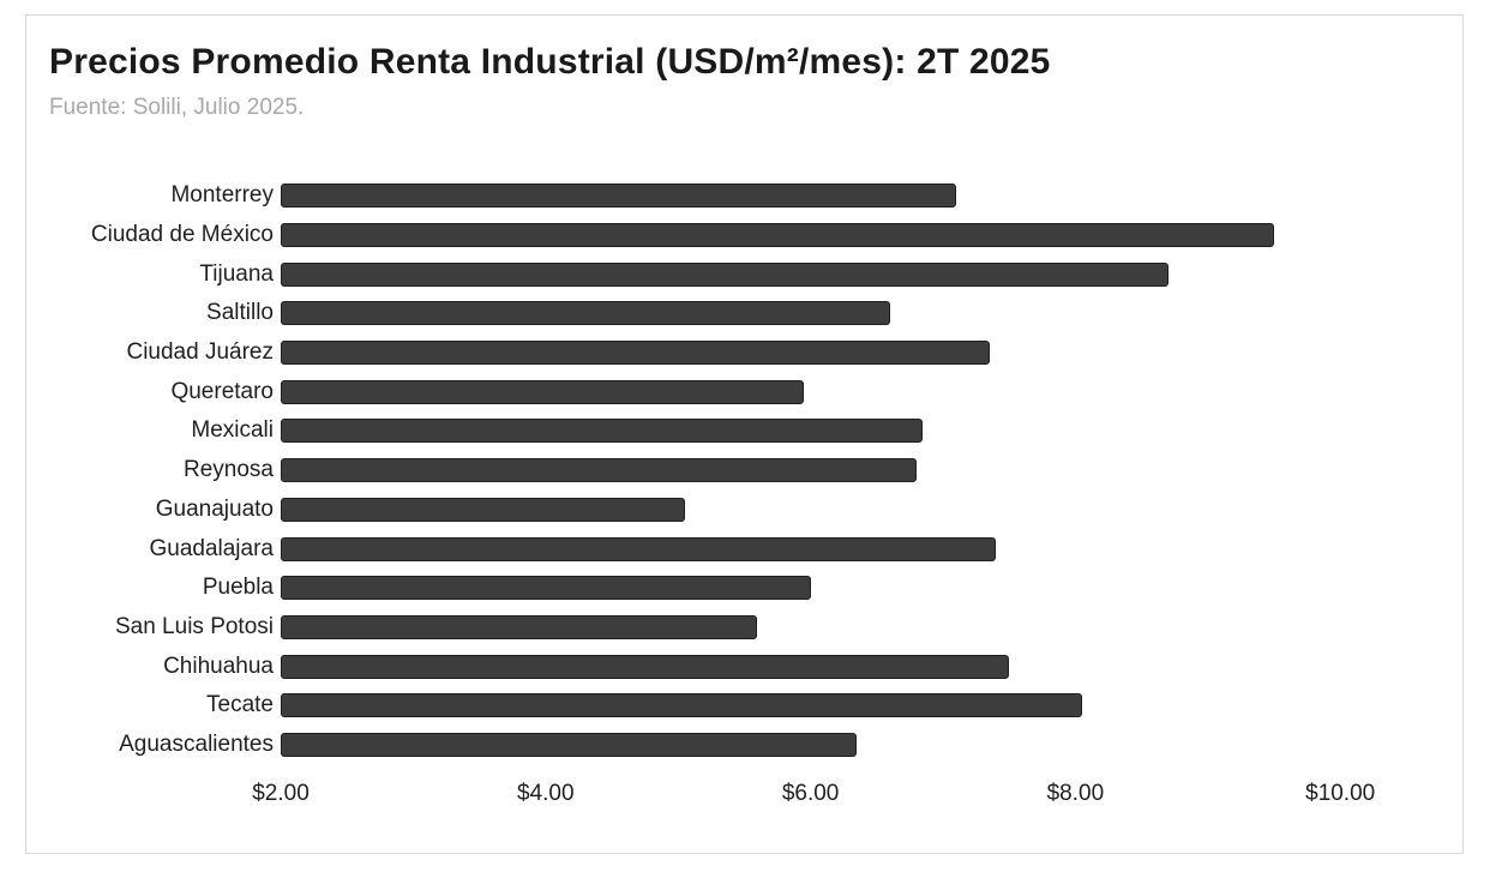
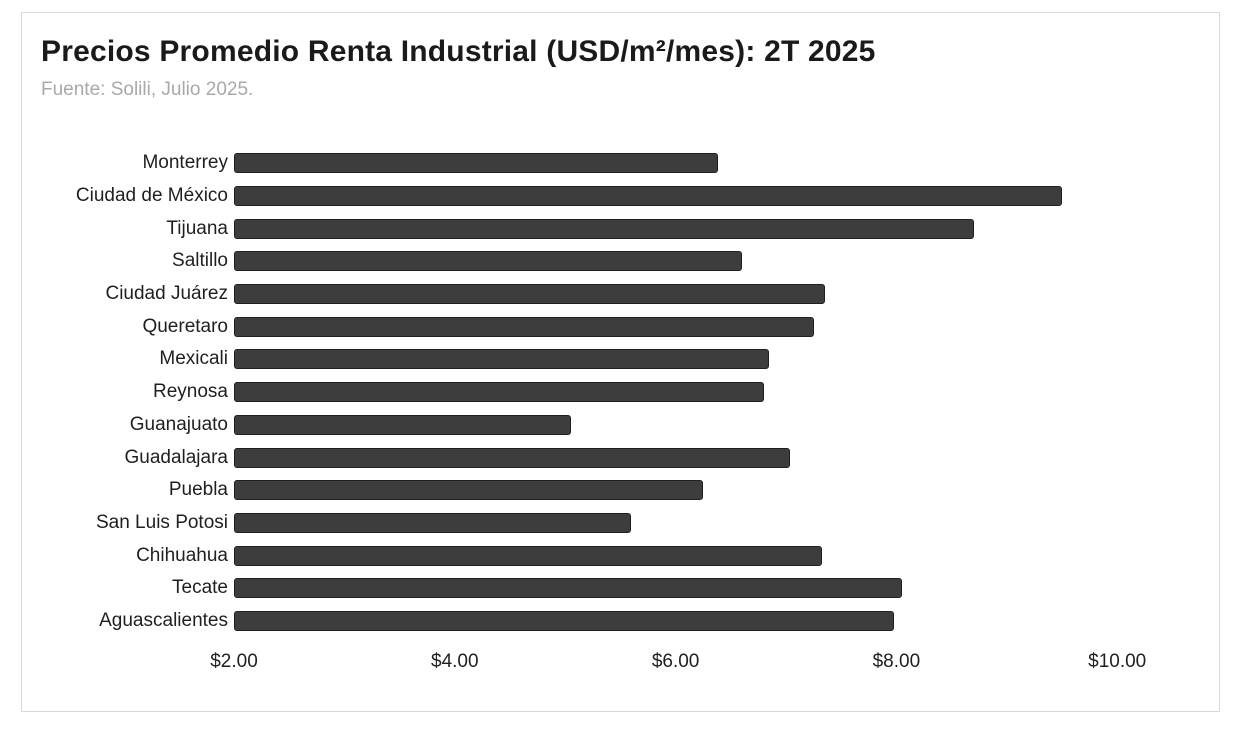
Monterrey: $7.10 -> $6.38
Queretaro: $5.95 -> $7.25
Guadalajara: $7.40 -> $7.04
Puebla: $6.00 -> $6.25
Chihuahua: $7.50 -> $7.33
Aguascalientes: $6.35 -> $7.98
